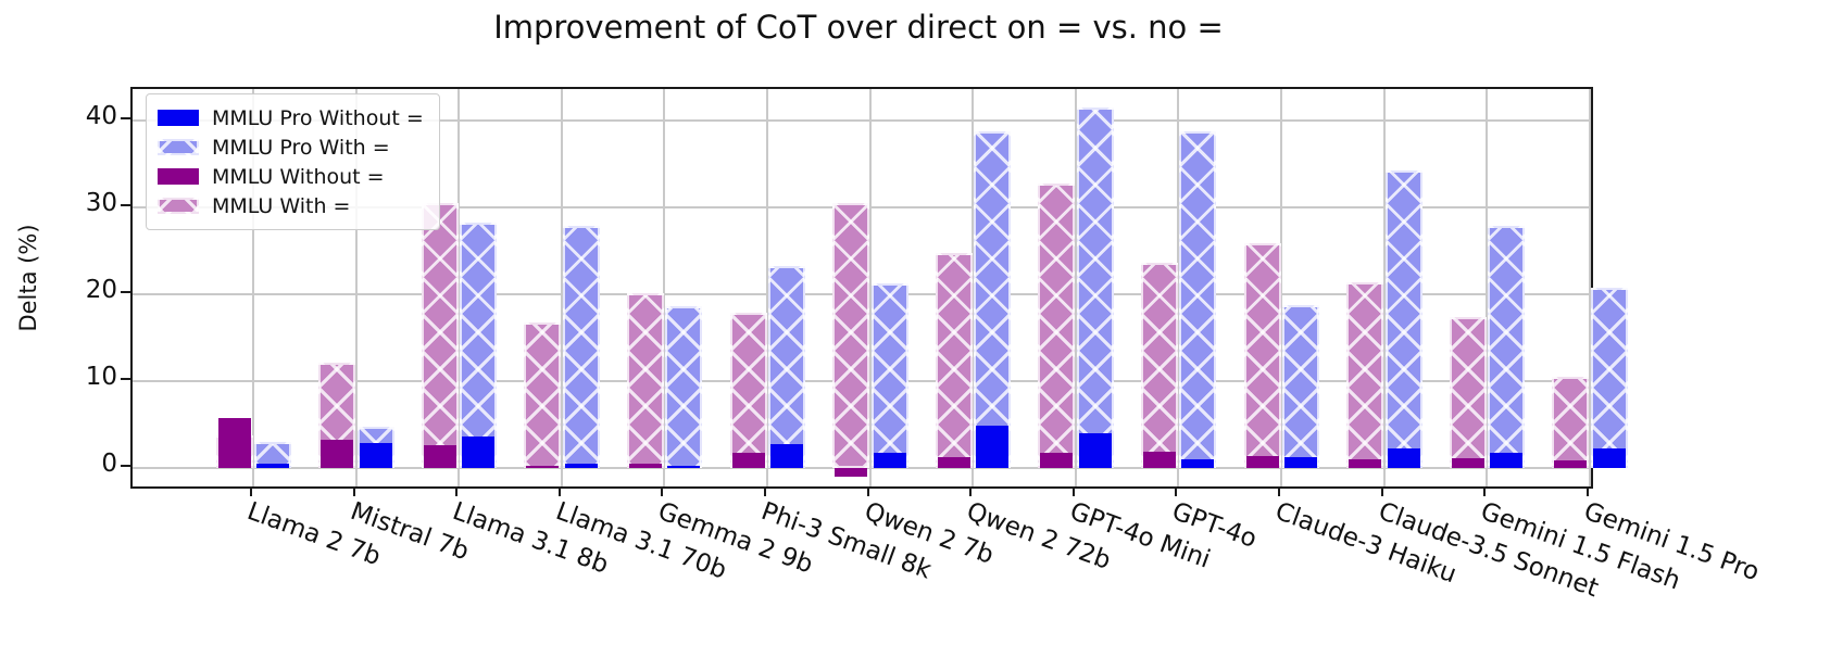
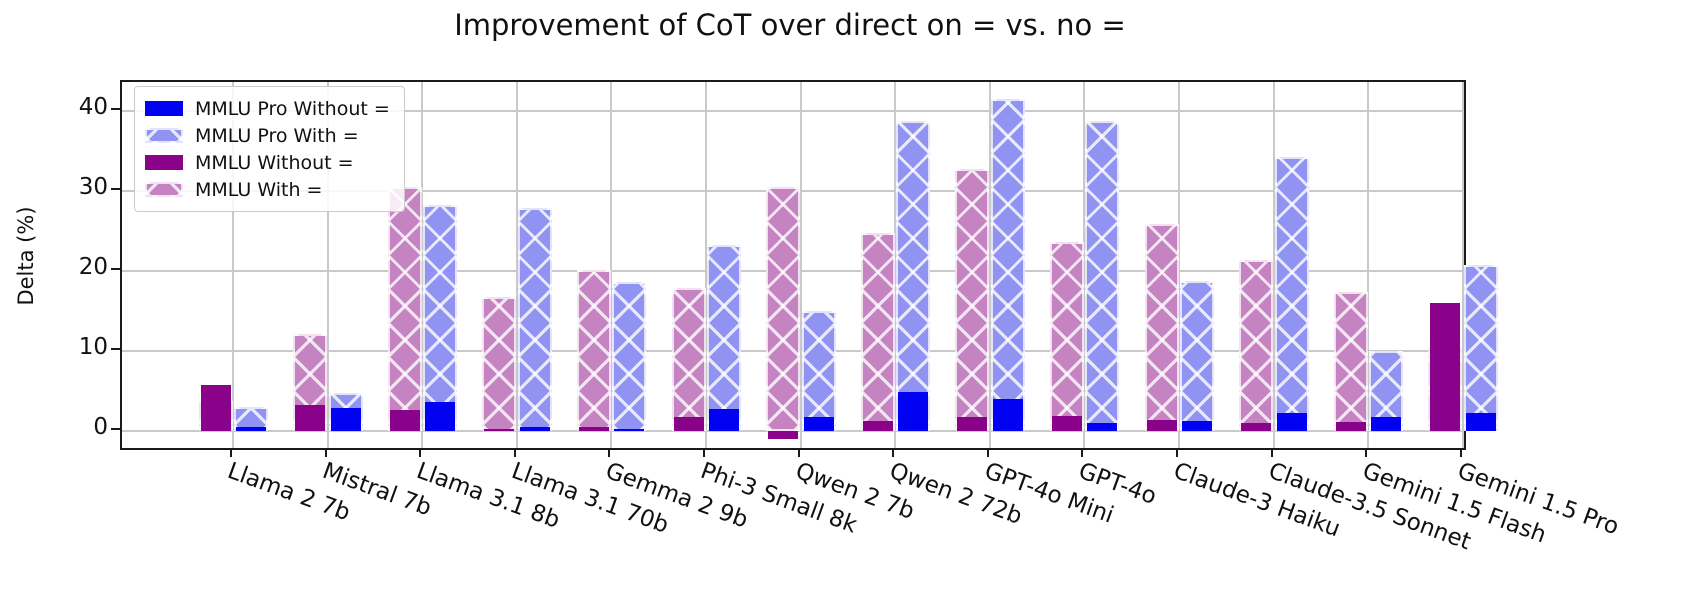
MMLU Pro With =/Qwen 2 7b: 21 -> 15
MMLU Pro With =/Gemini 1.5 Flash: 28 -> 10
MMLU Without =/Gemini 1.5 Pro: 1 -> 16
